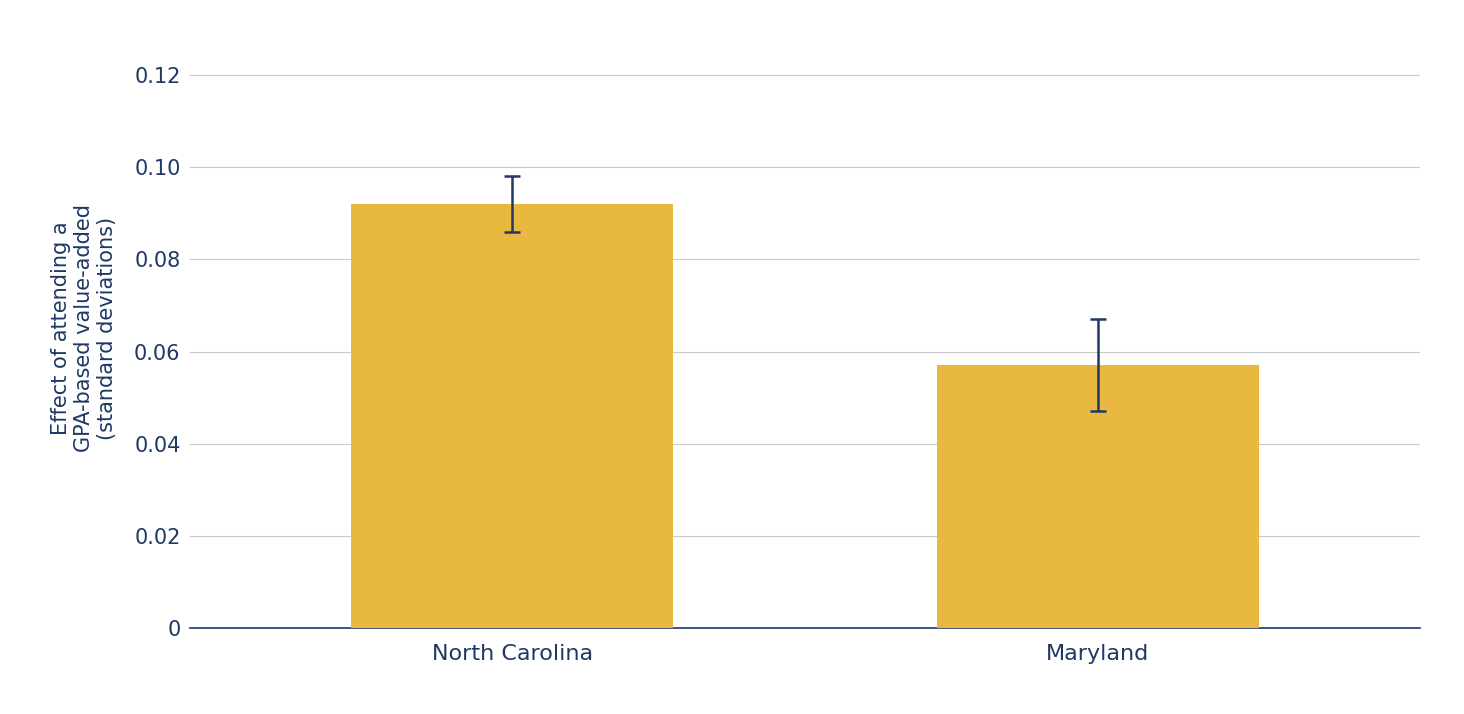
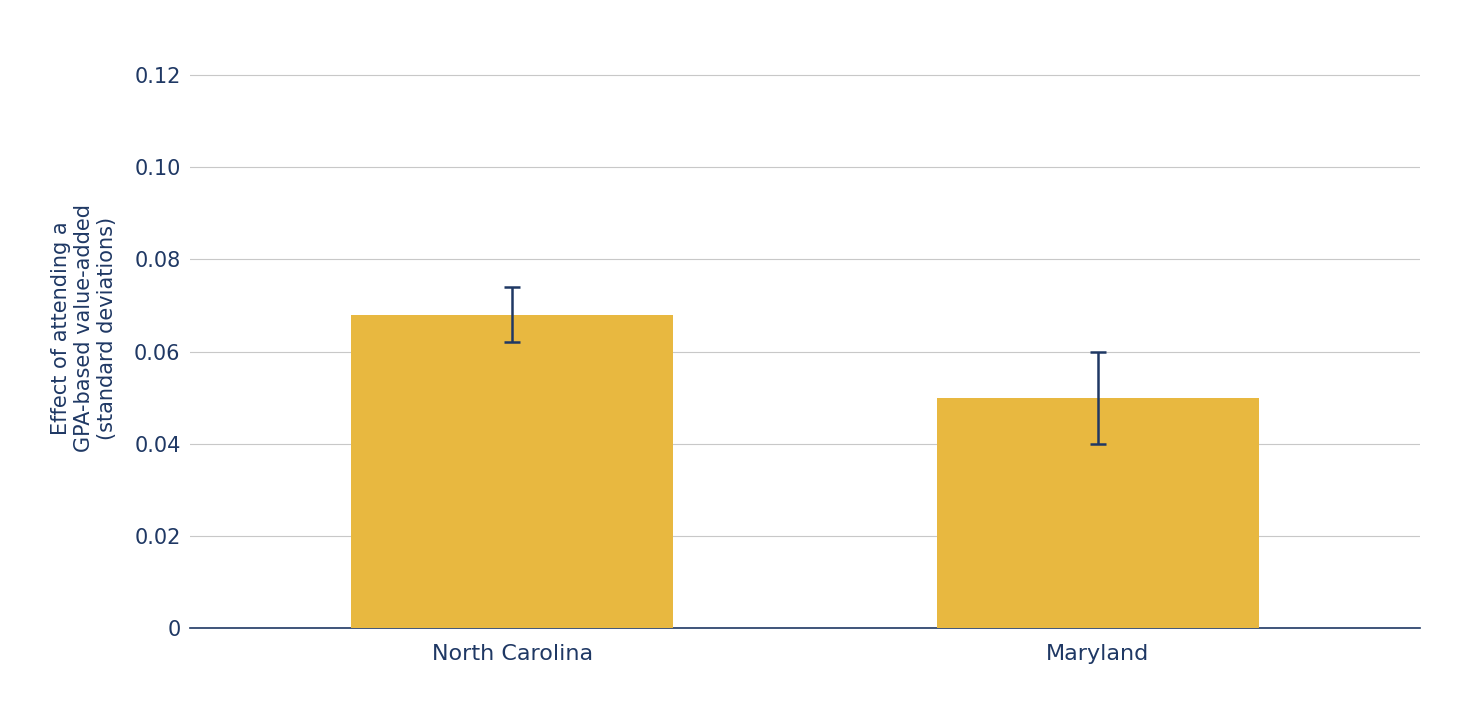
North Carolina: 0.092 -> 0.068
Maryland: 0.057 -> 0.050
